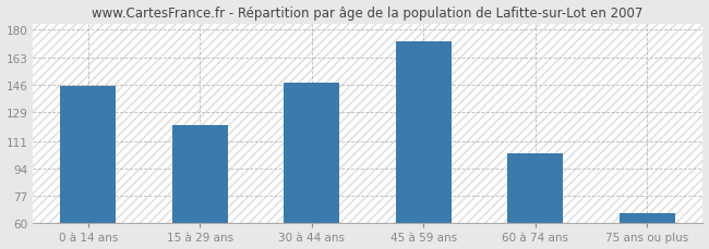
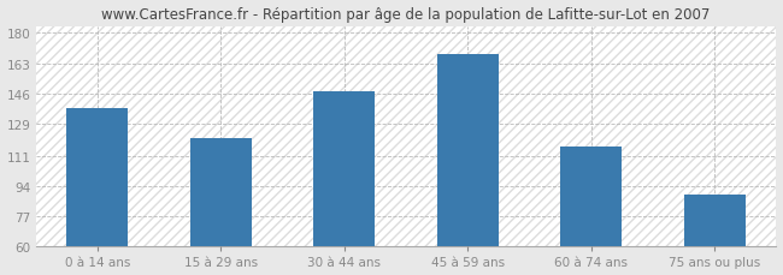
0 à 14 ans: 145 -> 138
45 à 59 ans: 173 -> 168
60 à 74 ans: 103 -> 116
75 ans ou plus: 66 -> 89
